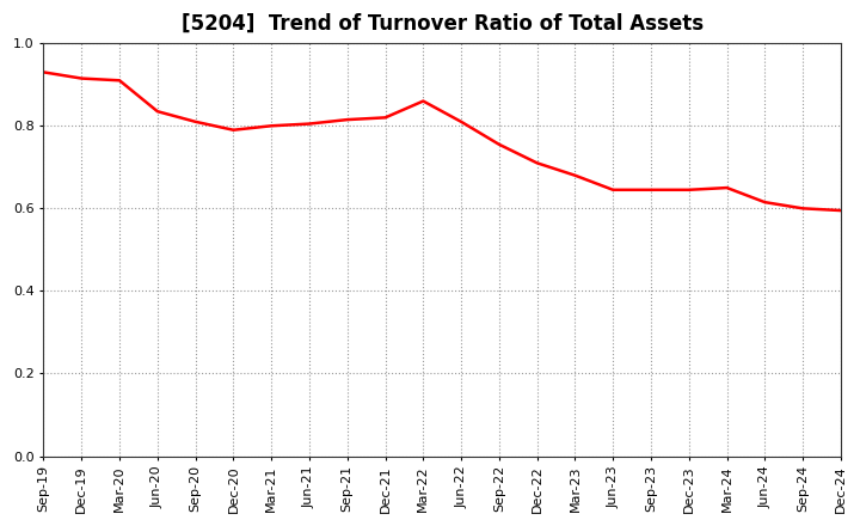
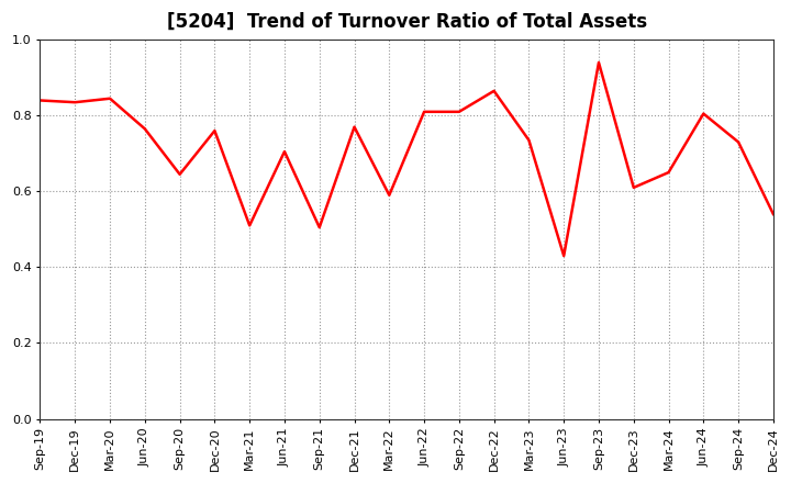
Sep-19: 0.930 -> 0.840
Dec-19: 0.915 -> 0.835
Mar-20: 0.910 -> 0.845
Jun-20: 0.835 -> 0.765
Sep-20: 0.810 -> 0.645
Dec-20: 0.790 -> 0.760
Mar-21: 0.800 -> 0.510
Jun-21: 0.805 -> 0.705
Sep-21: 0.815 -> 0.505
Dec-21: 0.820 -> 0.770
Mar-22: 0.860 -> 0.590
Sep-22: 0.755 -> 0.810
Dec-22: 0.710 -> 0.865
Mar-23: 0.680 -> 0.735
Jun-23: 0.645 -> 0.430
Sep-23: 0.645 -> 0.940
Dec-23: 0.645 -> 0.610
Jun-24: 0.615 -> 0.805
Sep-24: 0.600 -> 0.730
Dec-24: 0.595 -> 0.540
